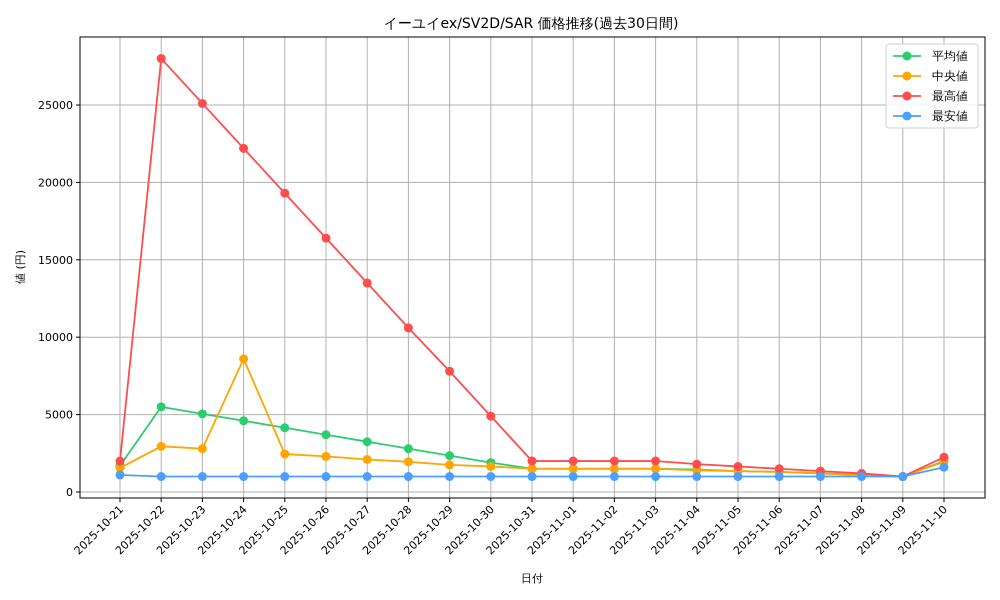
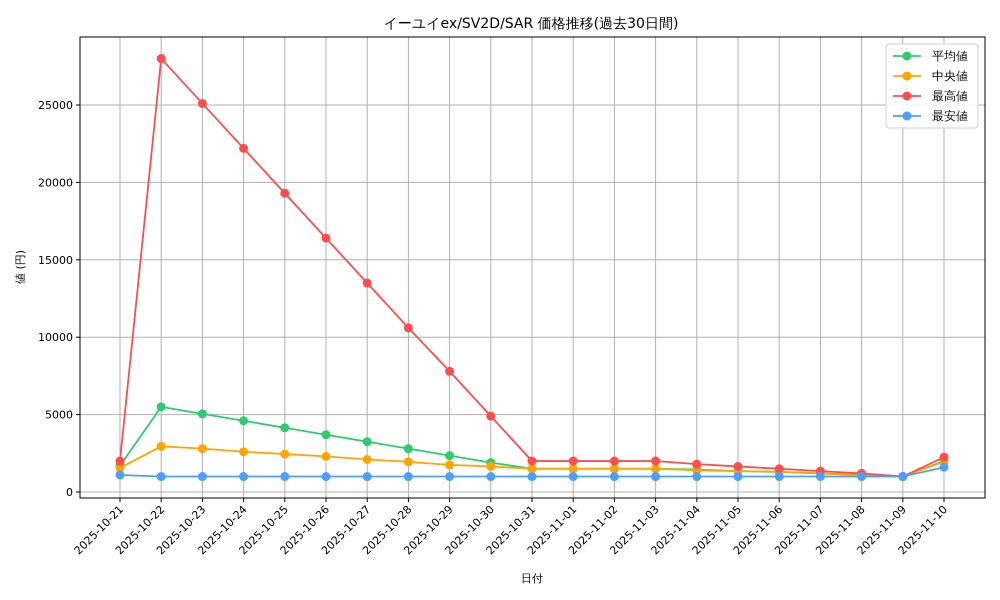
中央値/2025-10-24: 8600 -> 2600
